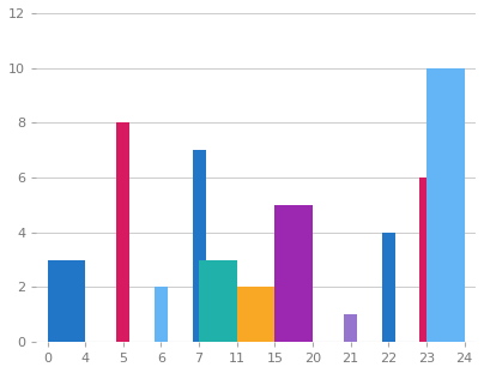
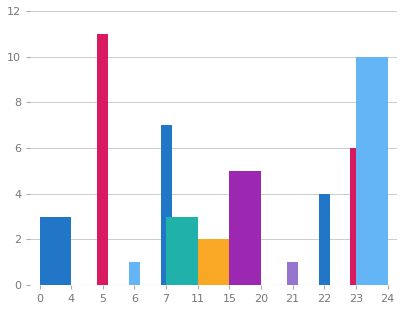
5: 8 -> 11
6: 2 -> 1
